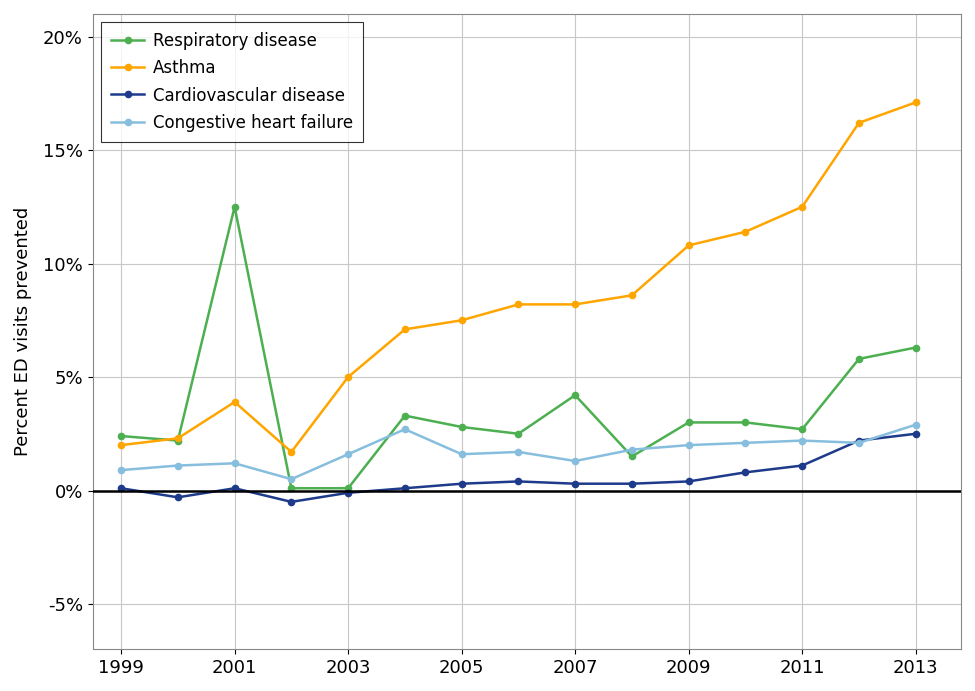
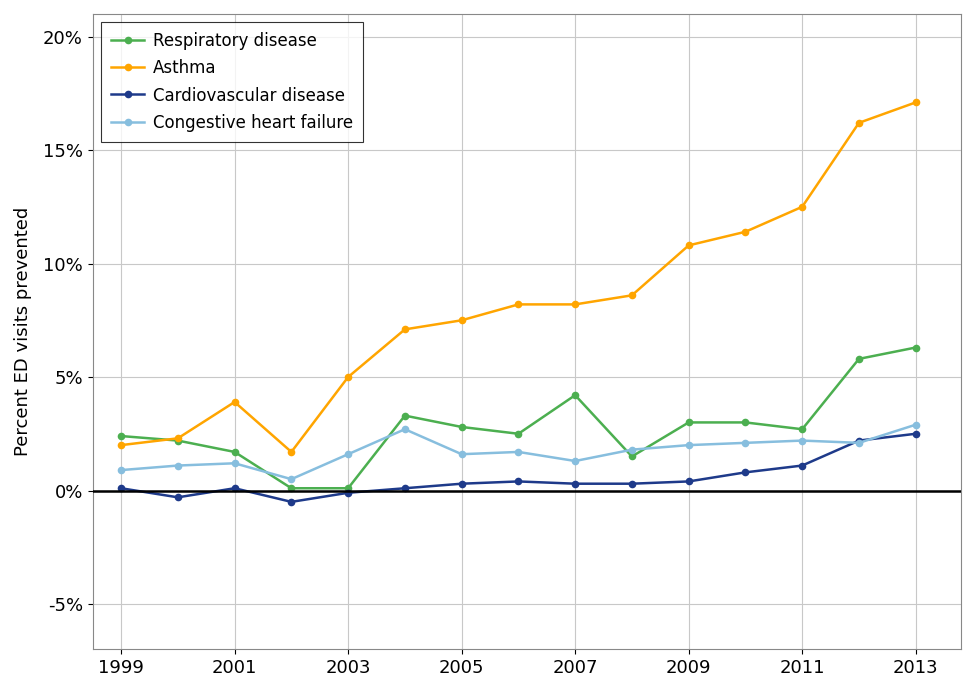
Respiratory disease/2001: 12.5% -> 1.7%
